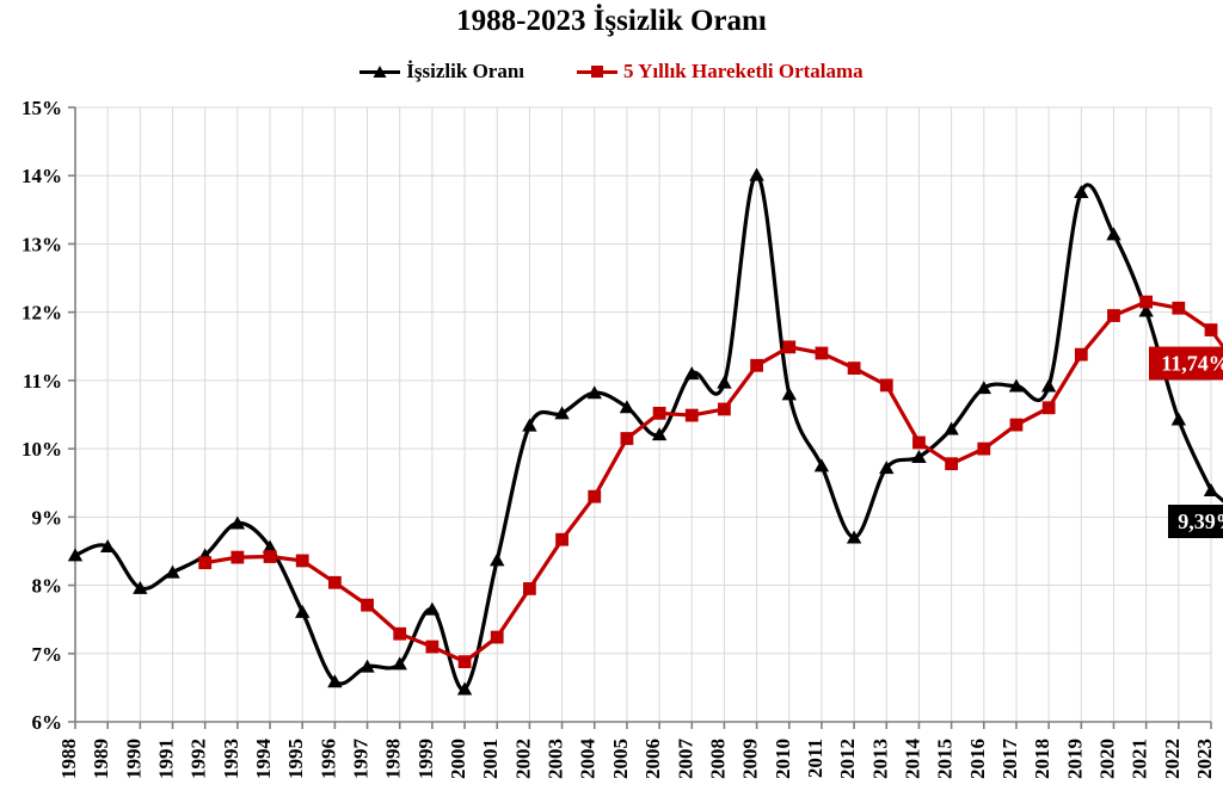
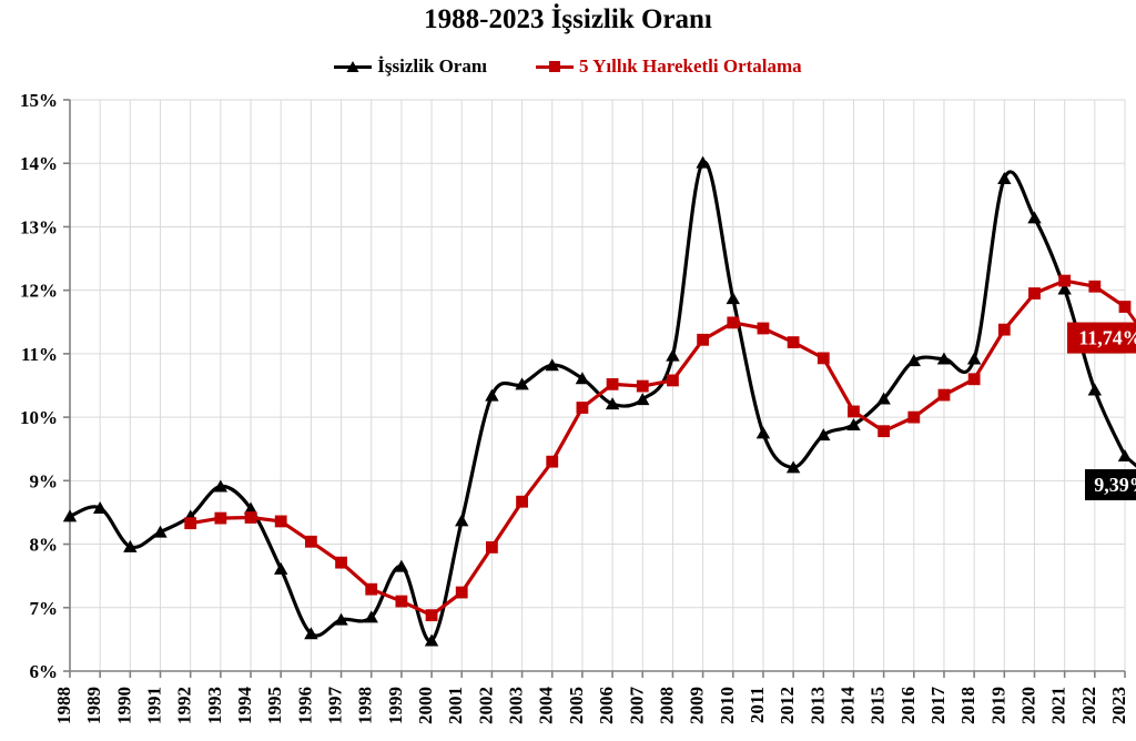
İşsizlik Oranı/2007: 11.1% -> 10.3%
İşsizlik Oranı/2010: 10.8% -> 11.9%
İşsizlik Oranı/2012: 8.7% -> 9.2%
